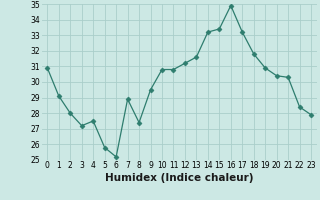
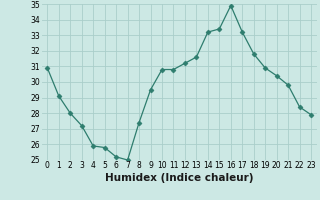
4: 27.5 -> 25.9
7: 28.9 -> 25.0
21: 30.3 -> 29.8
